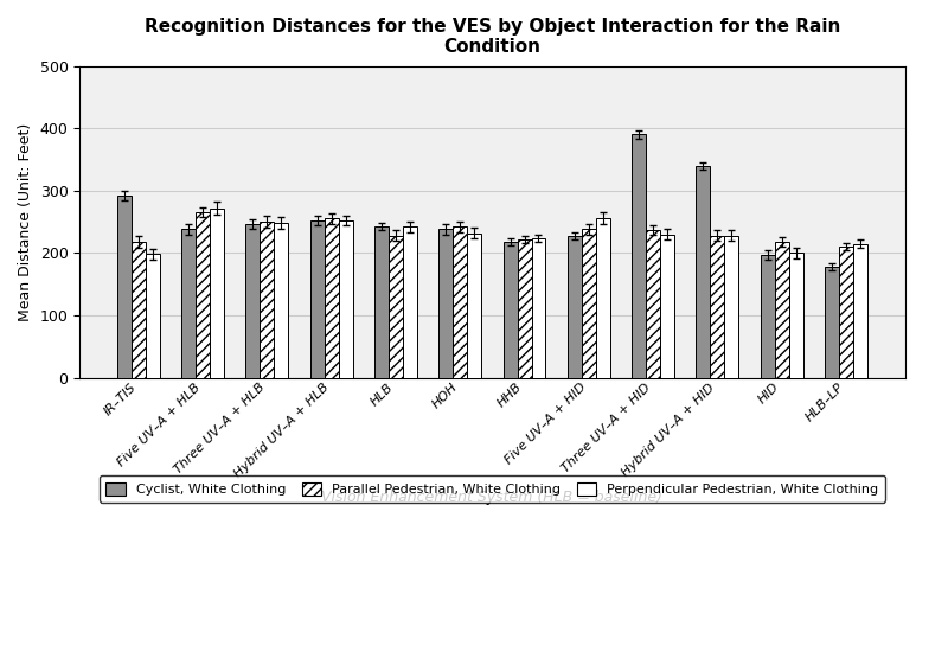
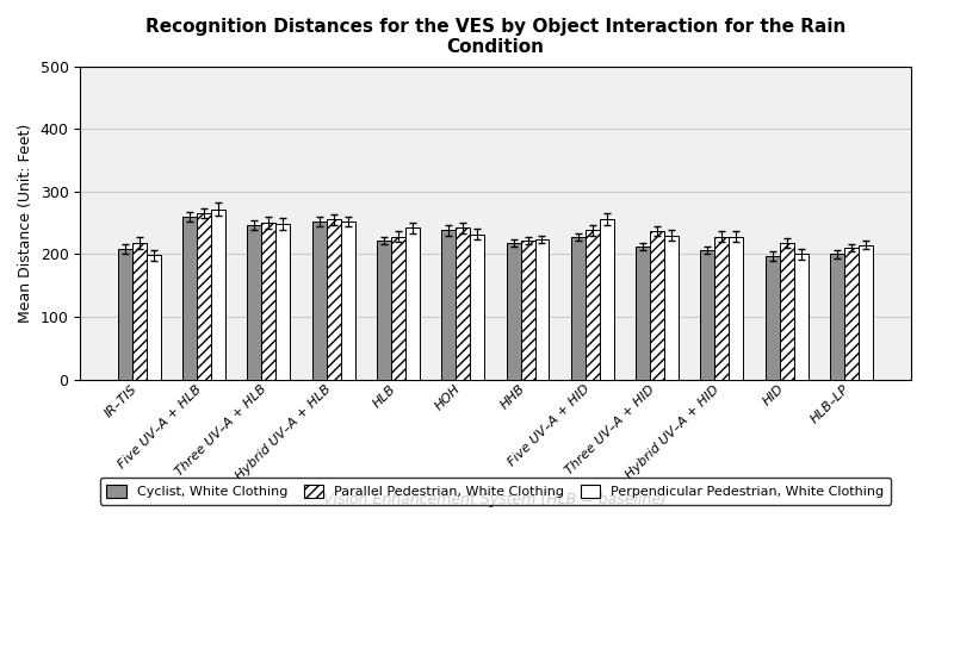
Cyclist, White Clothing/IR–TIS: 292 -> 208
Cyclist, White Clothing/Five UV–A + HLB: 238 -> 260
Cyclist, White Clothing/HLB: 242 -> 222
Cyclist, White Clothing/Three UV–A + HID: 390 -> 212
Cyclist, White Clothing/Hybrid UV–A + HID: 340 -> 207
Cyclist, White Clothing/HLB–LP: 178 -> 200
